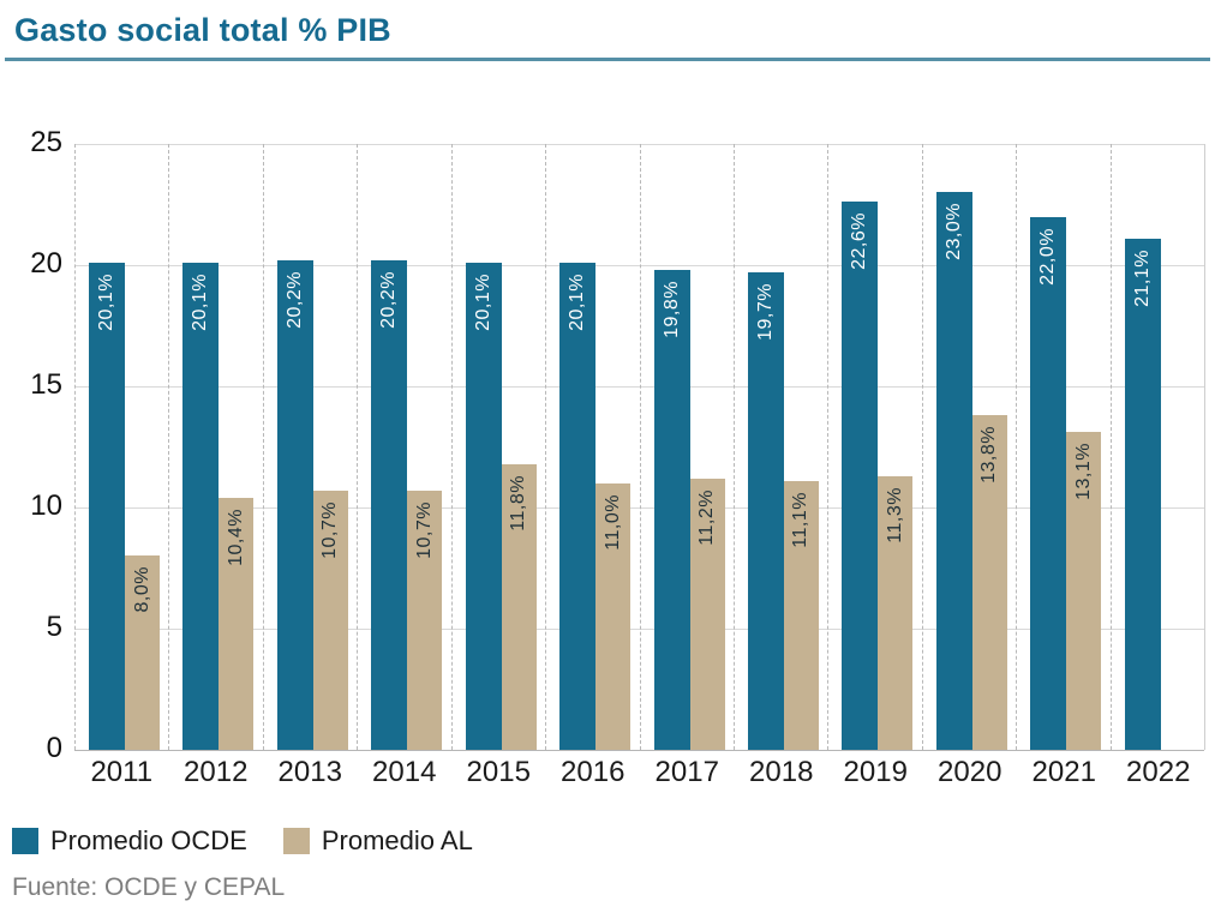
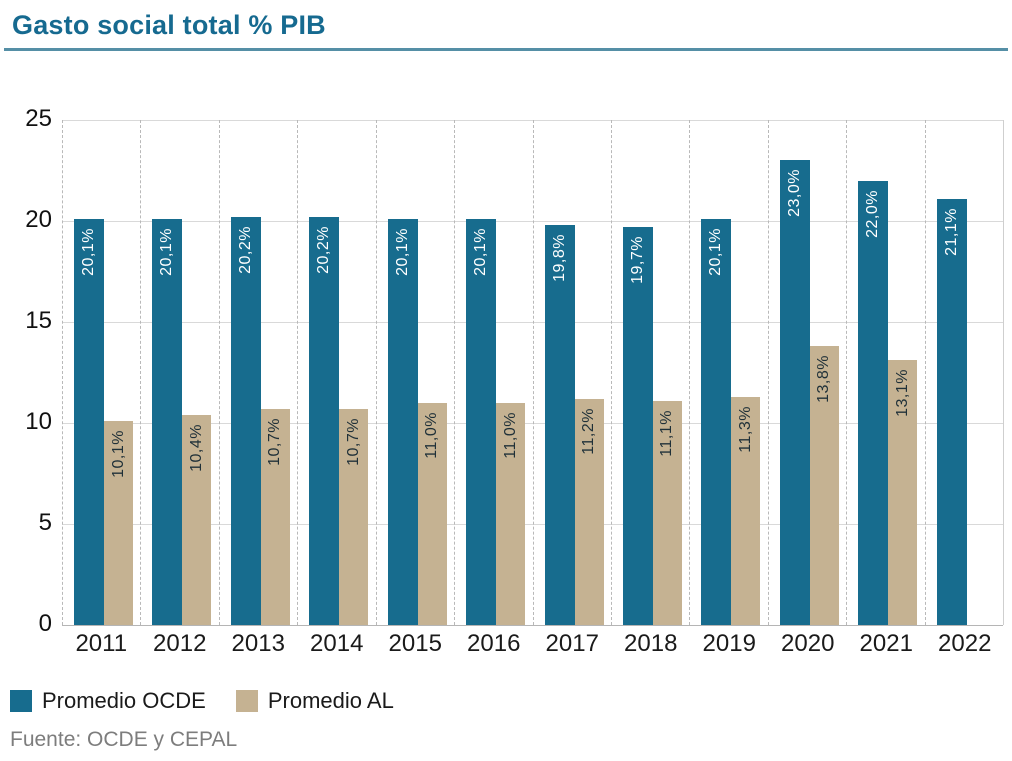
Promedio AL/2011: 8,0% -> 10,1%
Promedio AL/2015: 11,8% -> 11,0%
Promedio OCDE/2019: 22,6% -> 20,1%
